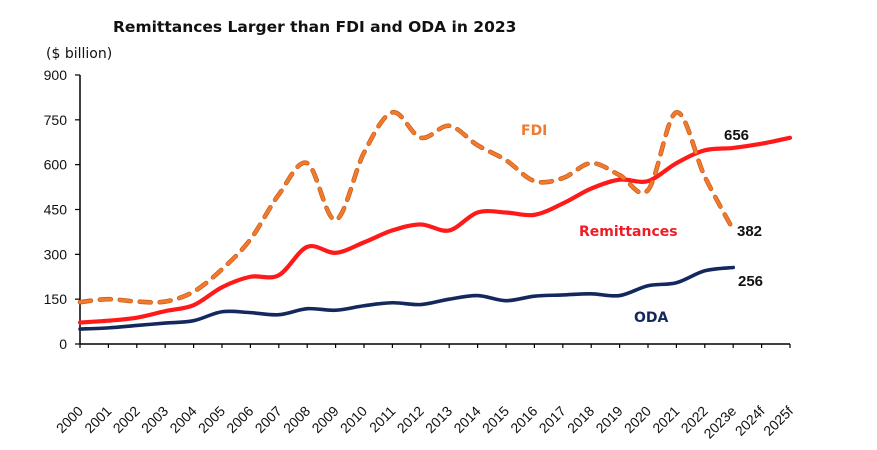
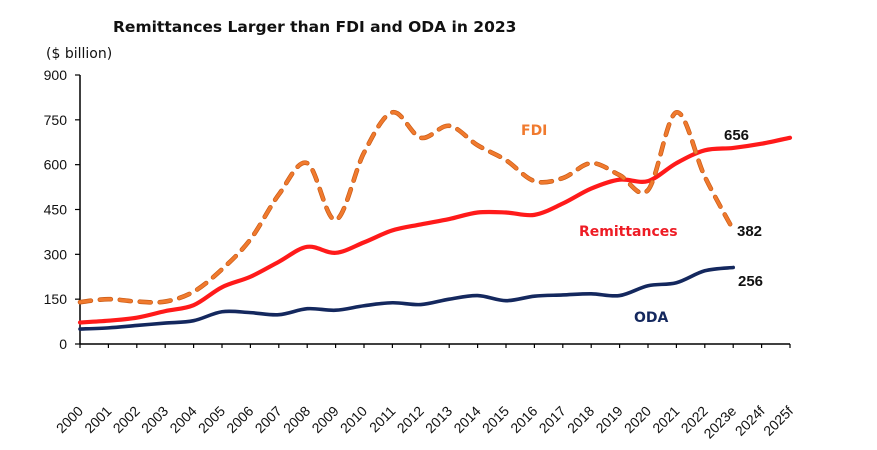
Remittances/2007: 230 -> 280
Remittances/2013: 380 -> 420
